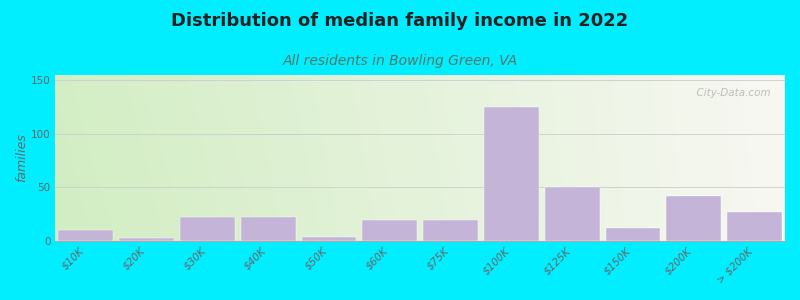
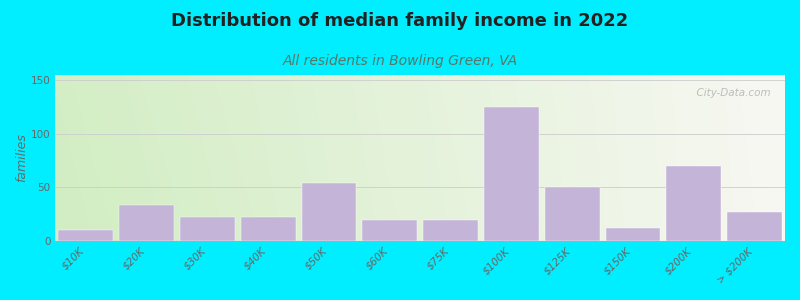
$20K: 3 -> 34
$50K: 4 -> 54
$200K: 42 -> 70
